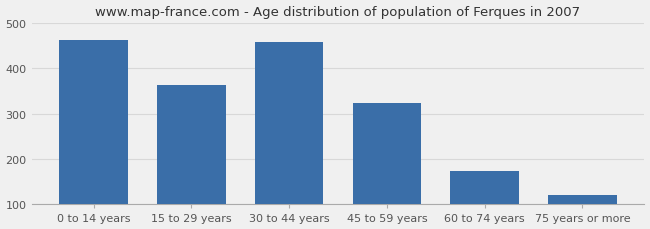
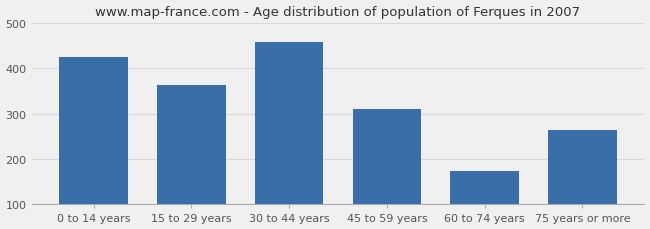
0 to 14 years: 463 -> 425
45 to 59 years: 323 -> 310
75 years or more: 120 -> 265
